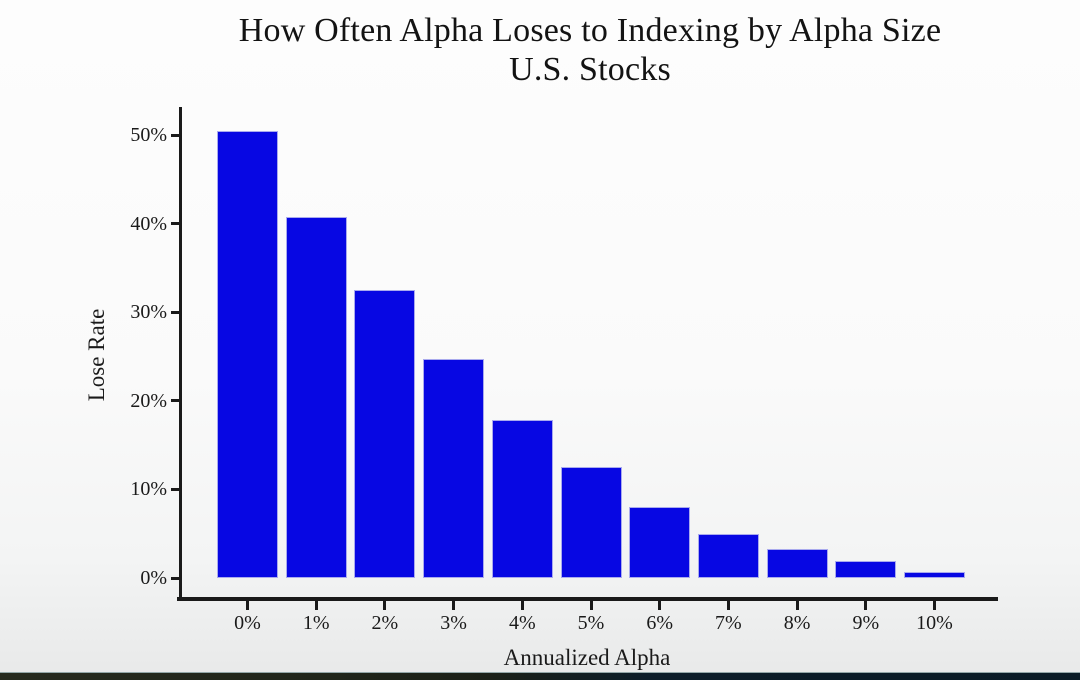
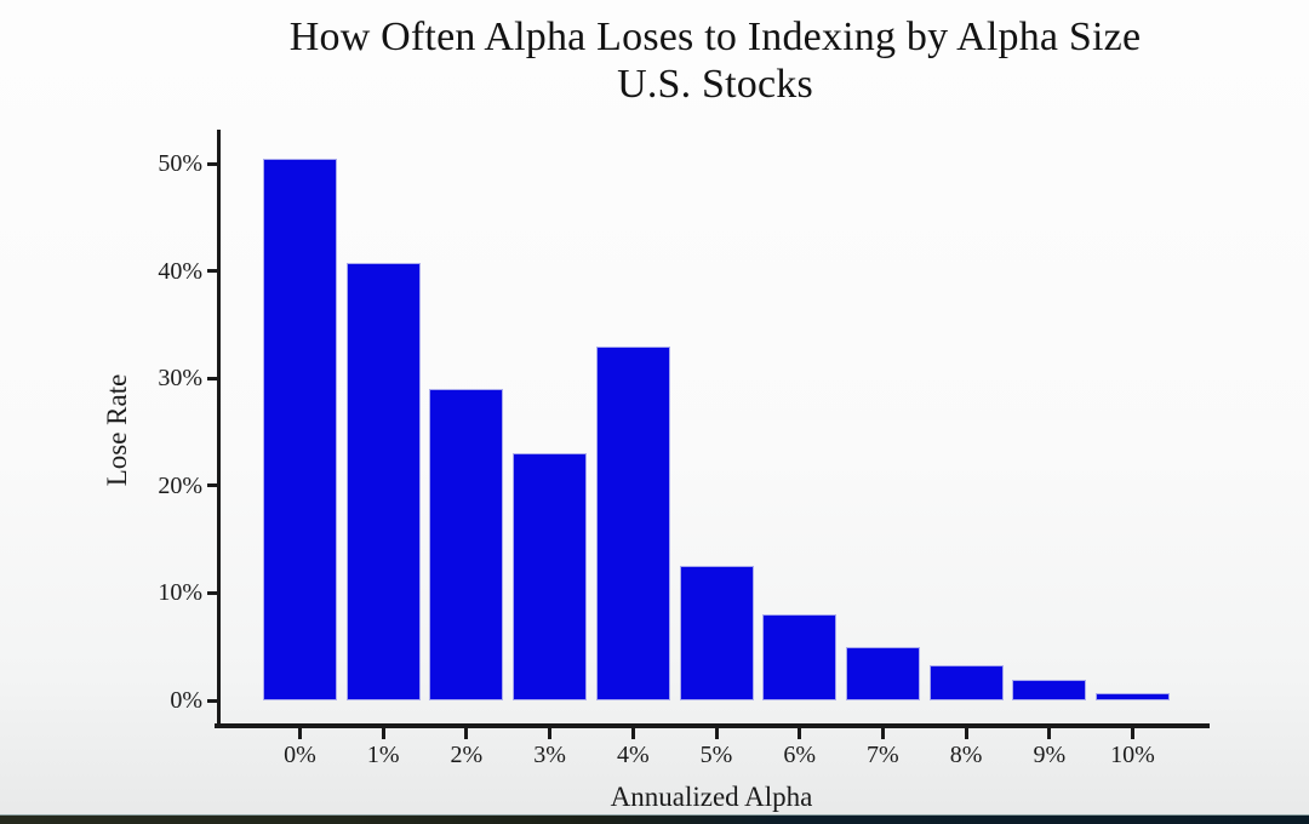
2%: 32% -> 29%
3%: 25% -> 23%
4%: 18% -> 33%
